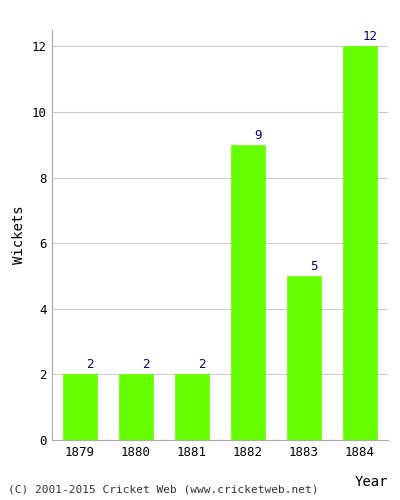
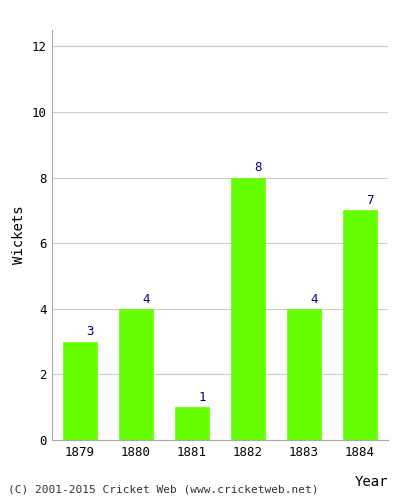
1879: 2 -> 3
1880: 2 -> 4
1881: 2 -> 1
1882: 9 -> 8
1883: 5 -> 4
1884: 12 -> 7
